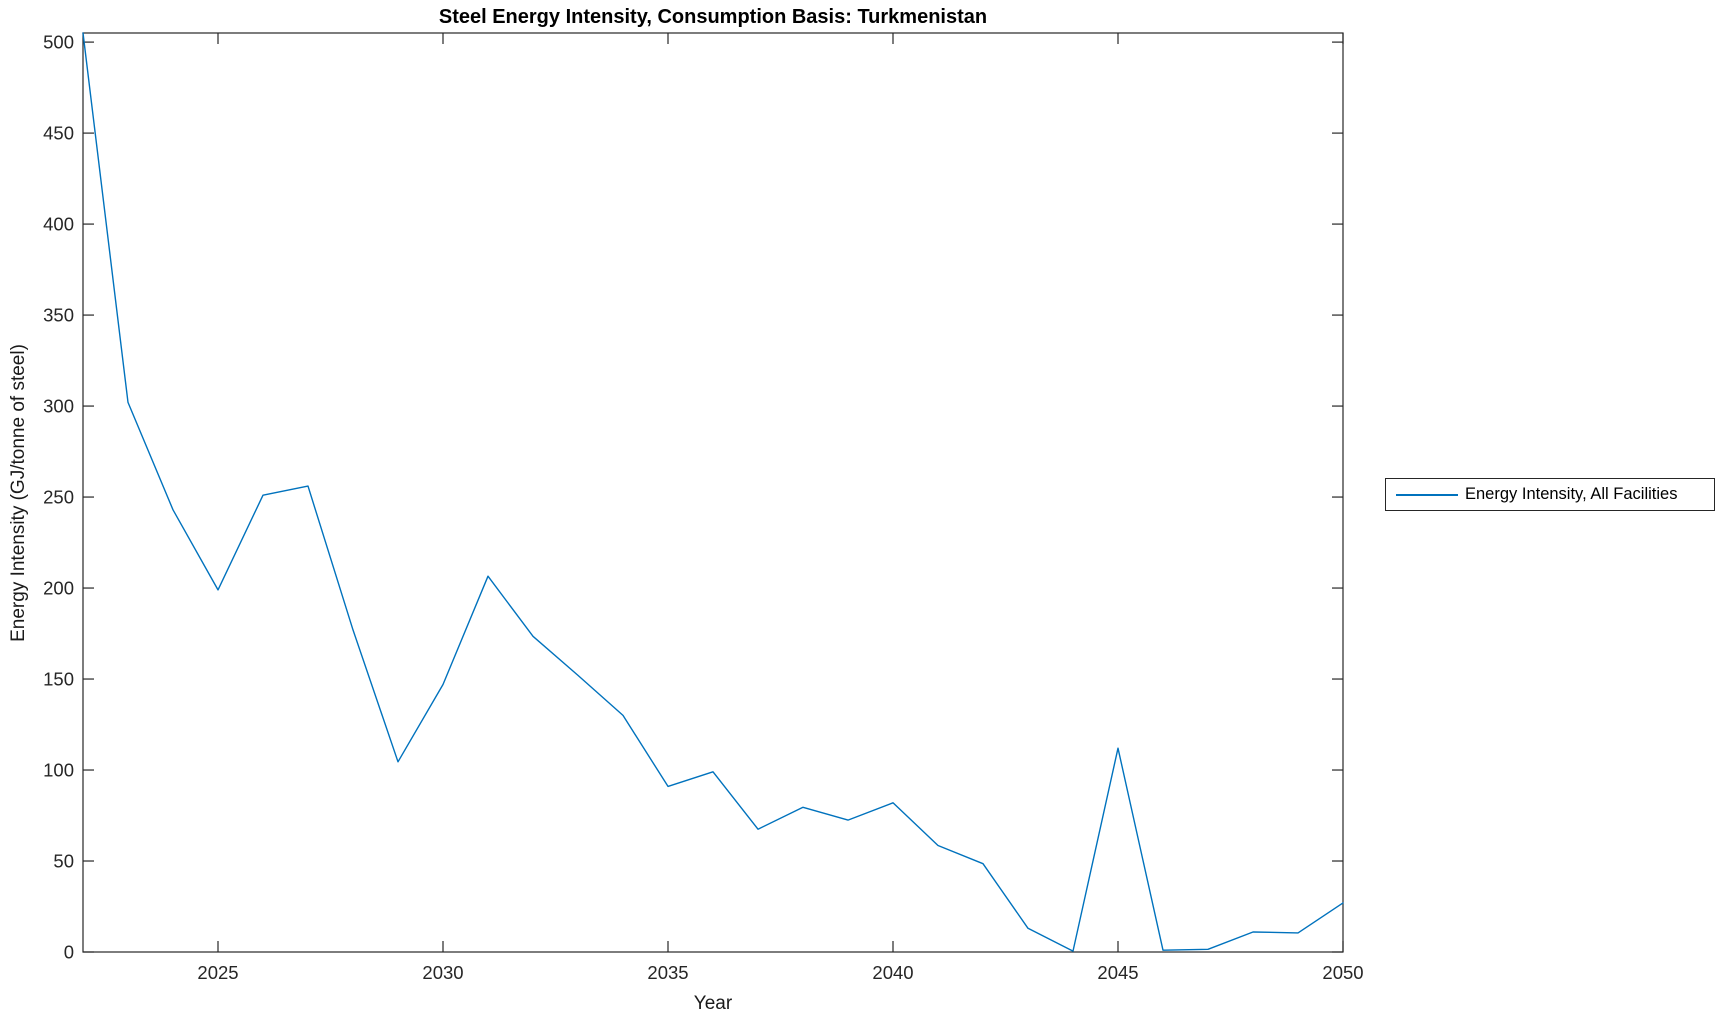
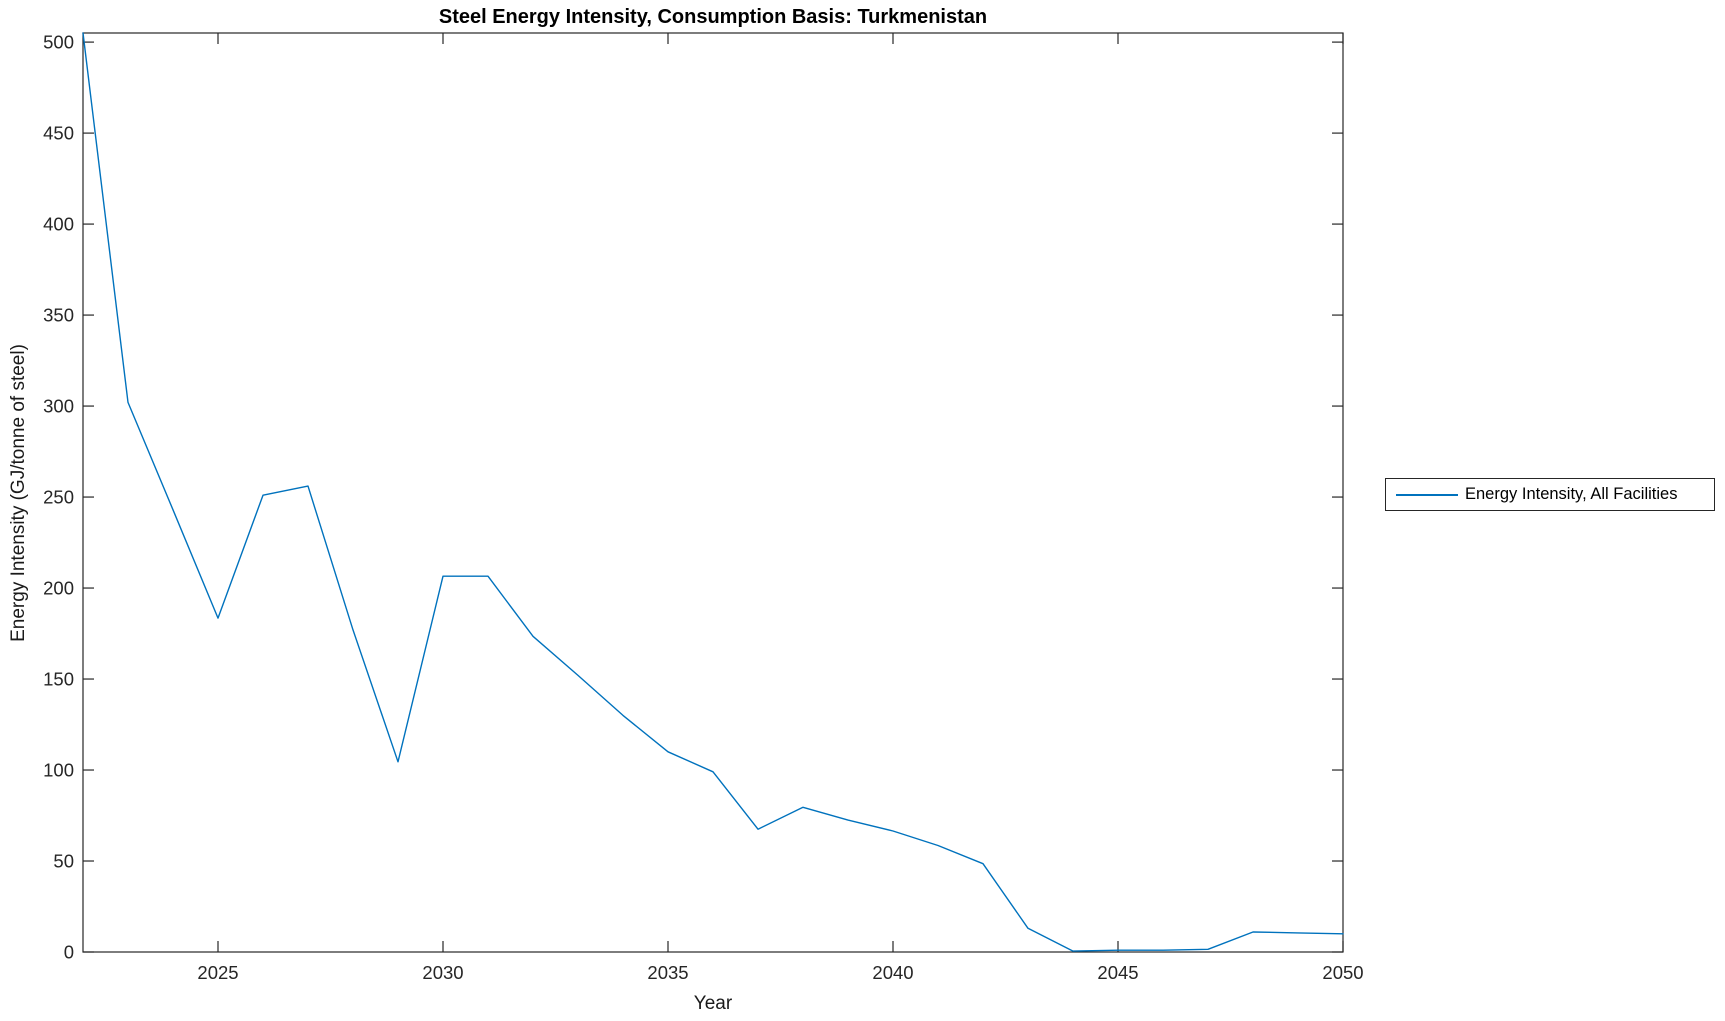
2025: 199 -> 184
2030: 147 -> 206
2035: 91 -> 110
2040: 82 -> 66
2045: 112 -> 1
2050: 27 -> 10
